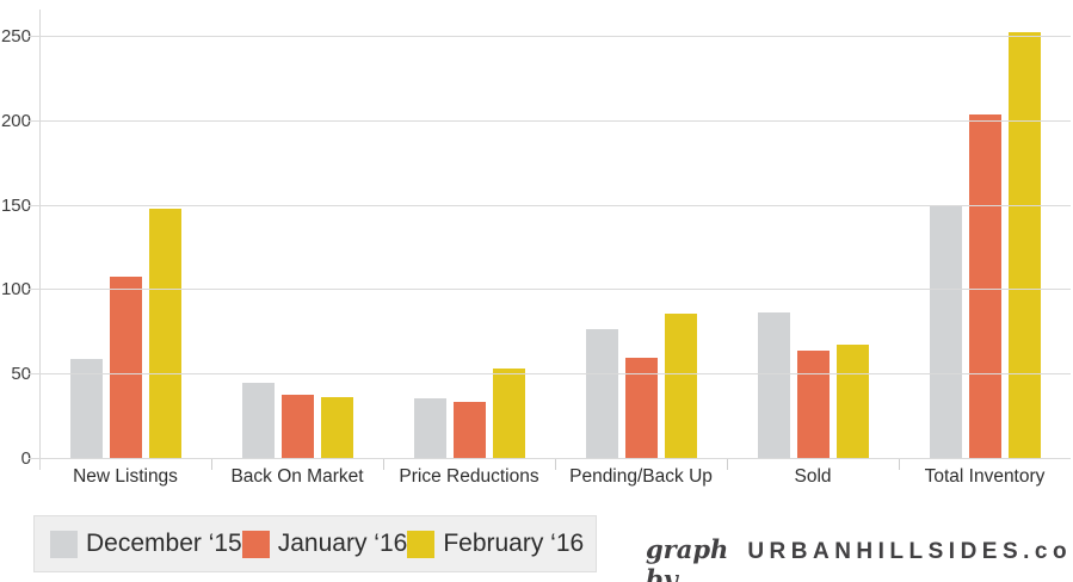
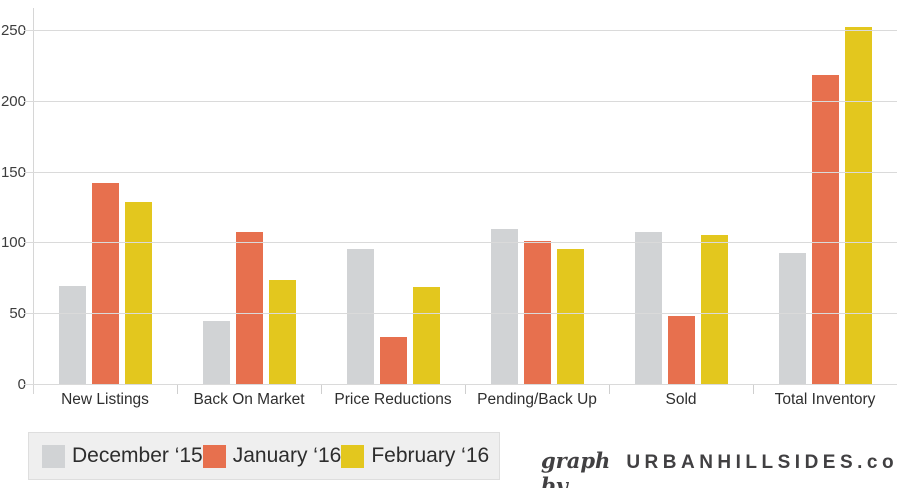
December ‘15/New Listings: 59 -> 70
January ‘16/New Listings: 108 -> 143
February ‘16/New Listings: 148 -> 129
January ‘16/Back On Market: 38 -> 108
February ‘16/Back On Market: 37 -> 74
December ‘15/Price Reductions: 36 -> 96
February ‘16/Price Reductions: 54 -> 69
December ‘15/Pending/Back Up: 77 -> 110
January ‘16/Pending/Back Up: 60 -> 102
February ‘16/Pending/Back Up: 86 -> 96
December ‘15/Sold: 87 -> 108
January ‘16/Sold: 64 -> 49
February ‘16/Sold: 68 -> 106
December ‘15/Total Inventory: 150 -> 93
January ‘16/Total Inventory: 204 -> 219
